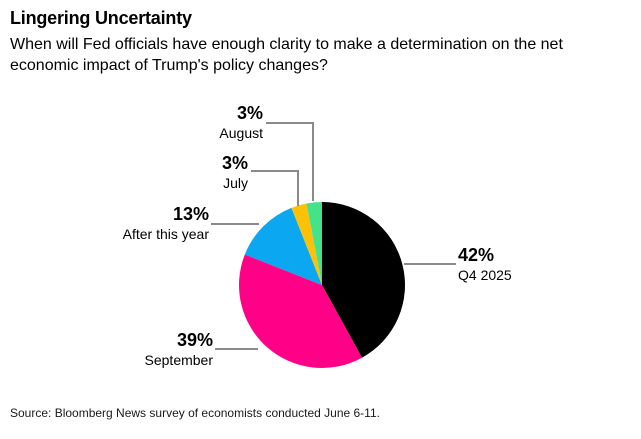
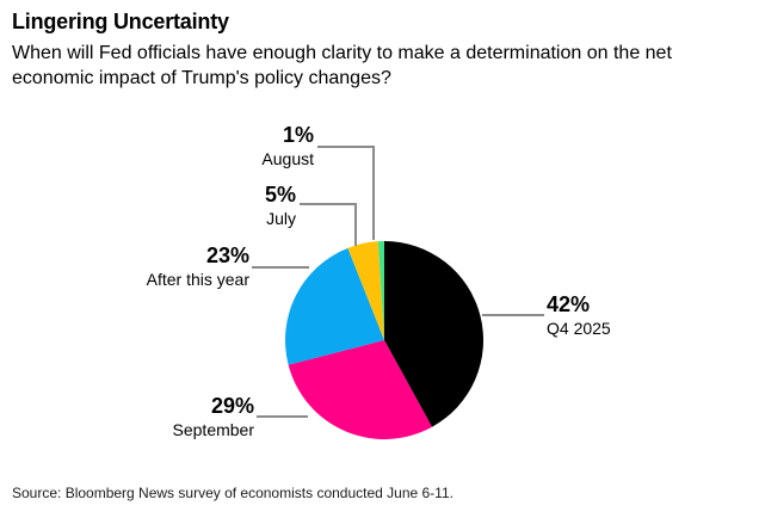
September: 39% -> 29%
After this year: 13% -> 23%
July: 3% -> 5%
August: 3% -> 1%
